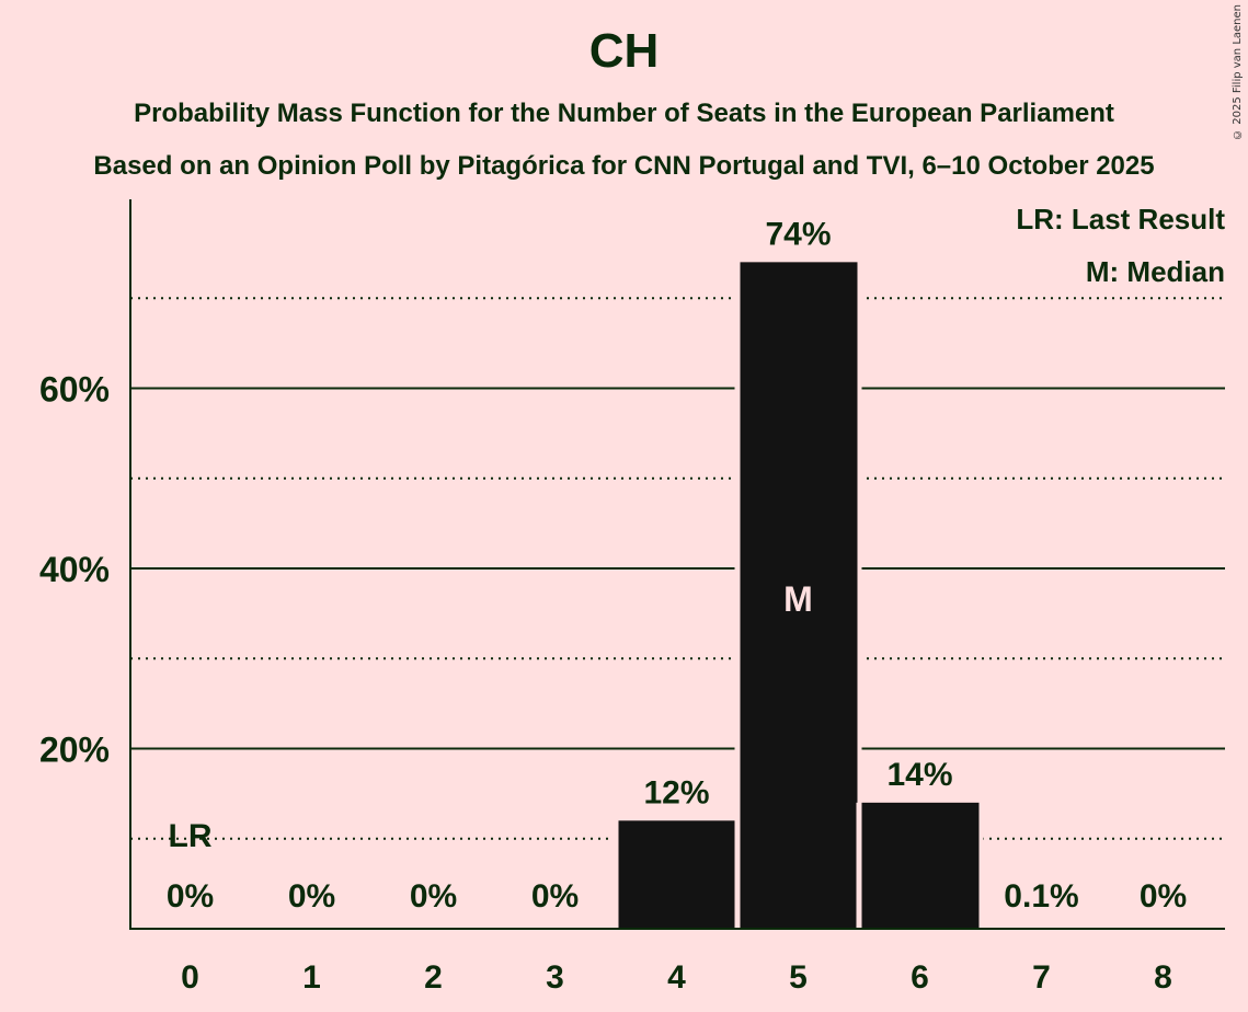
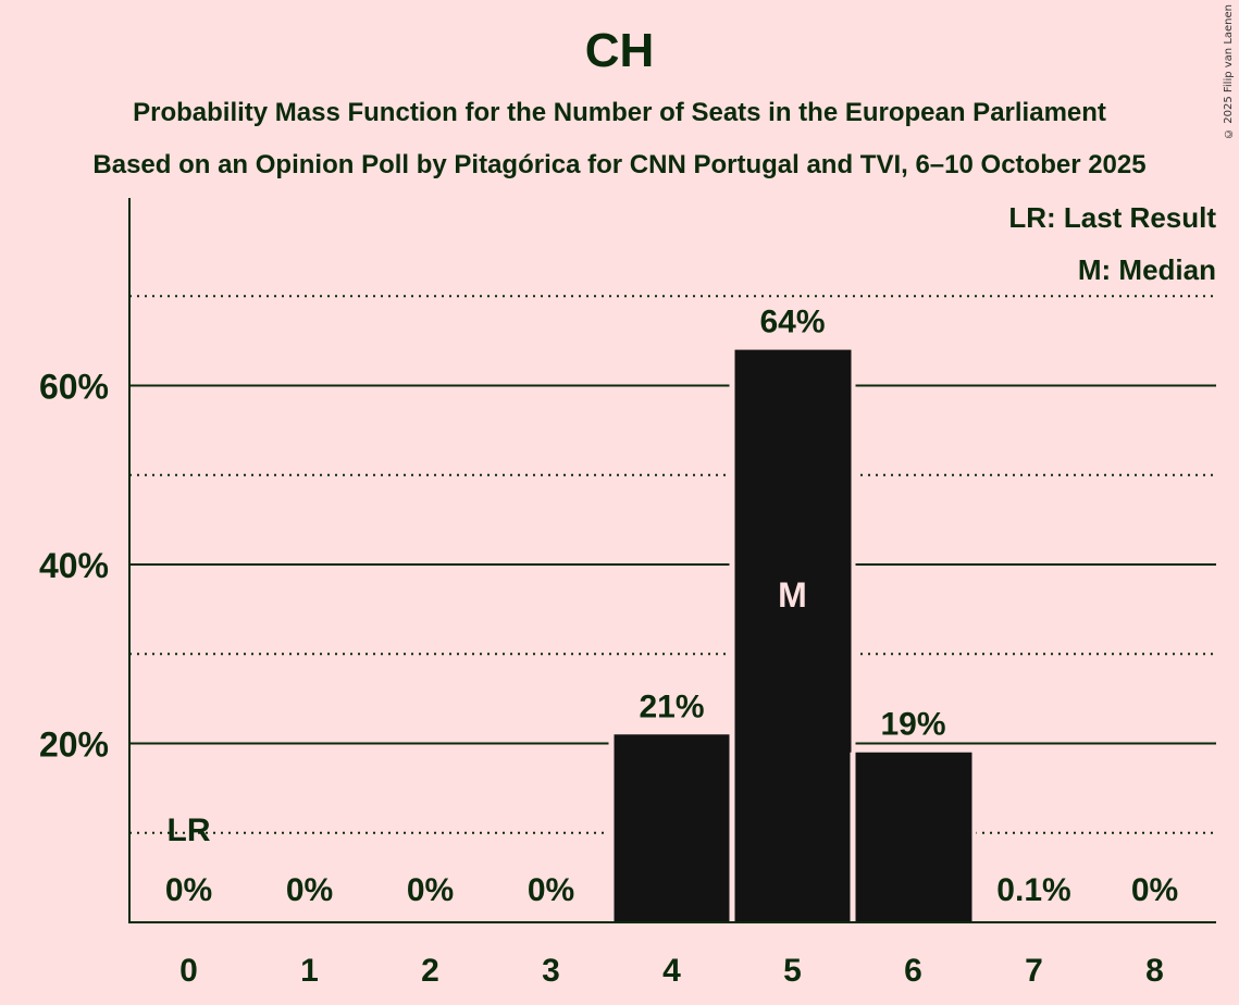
4: 12% -> 21%
5: 74% -> 64%
6: 14% -> 19%
